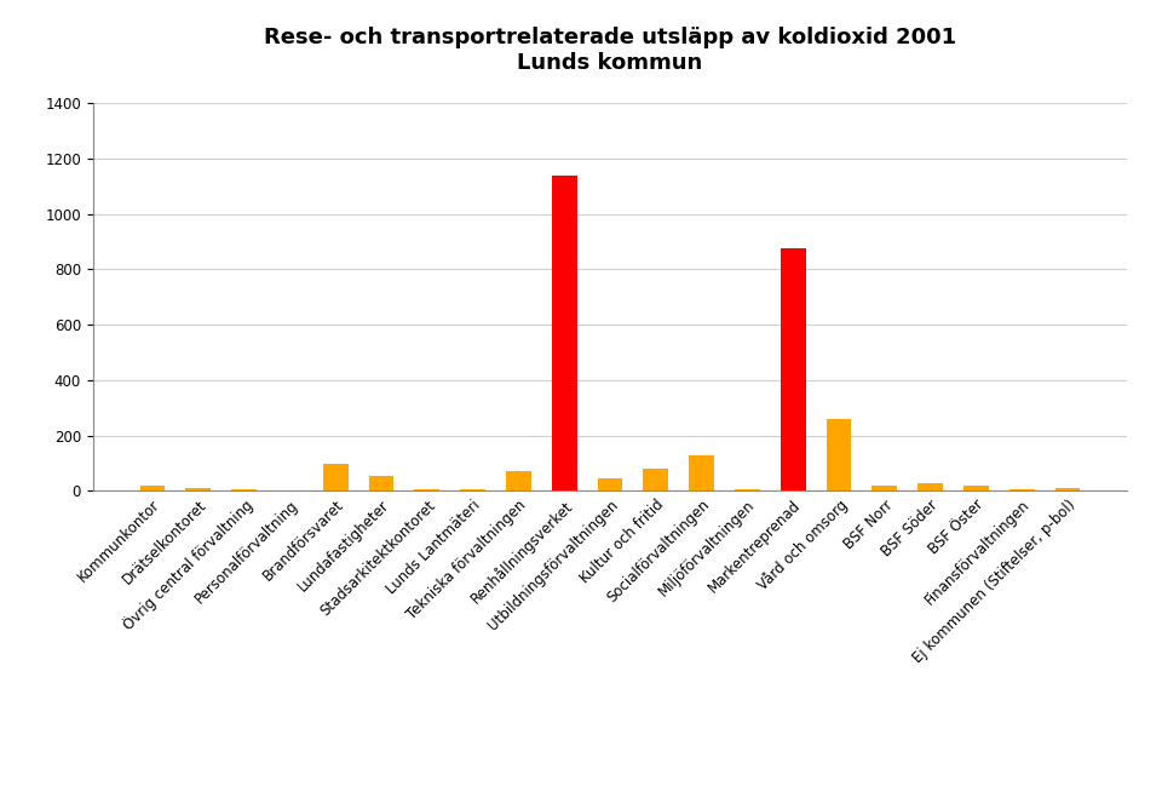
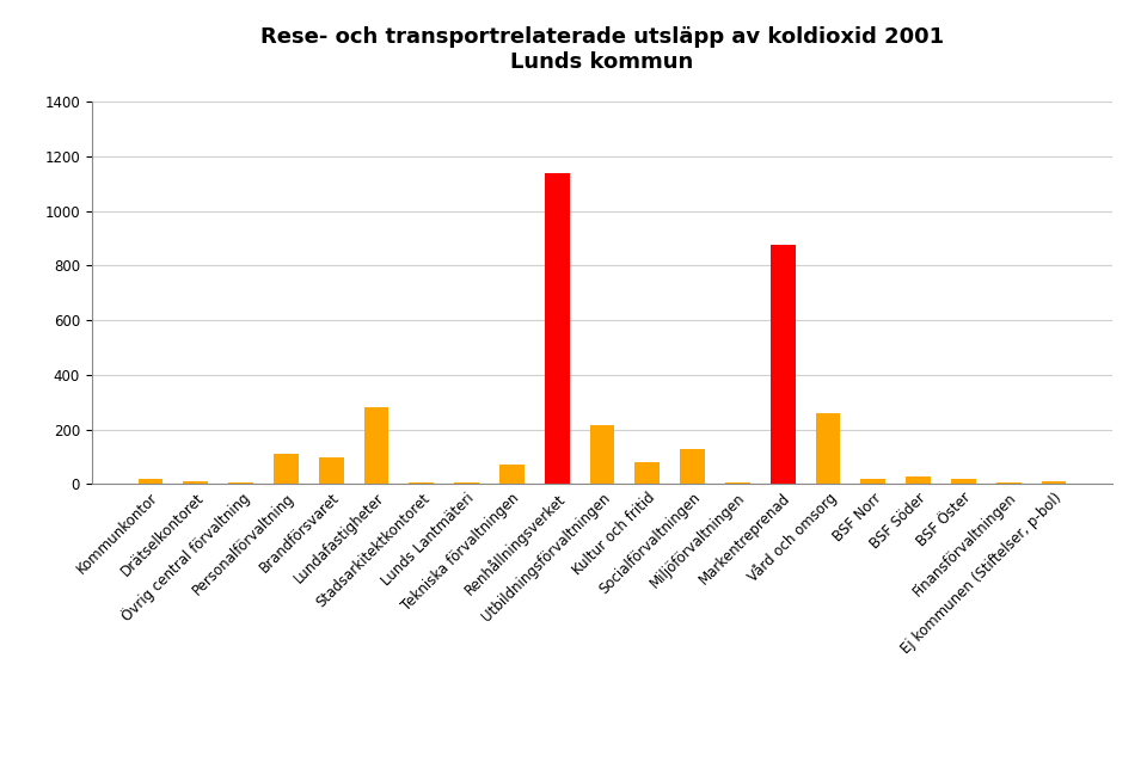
Personalförvaltning: 3 -> 110
Lundafastigheter: 55 -> 280
Utbildningsförvaltningen: 45 -> 215
